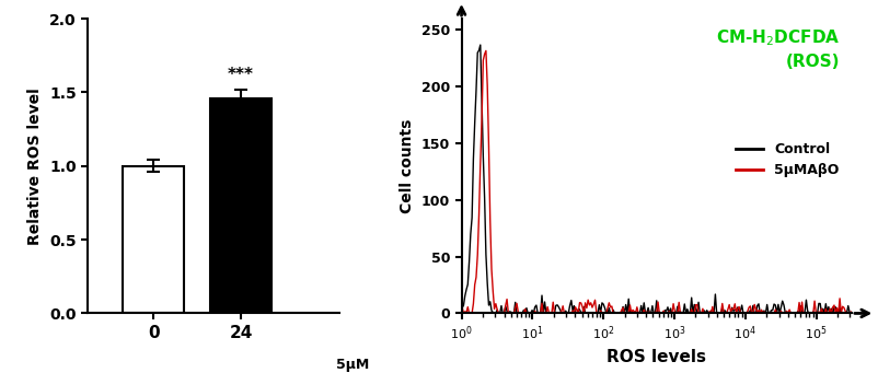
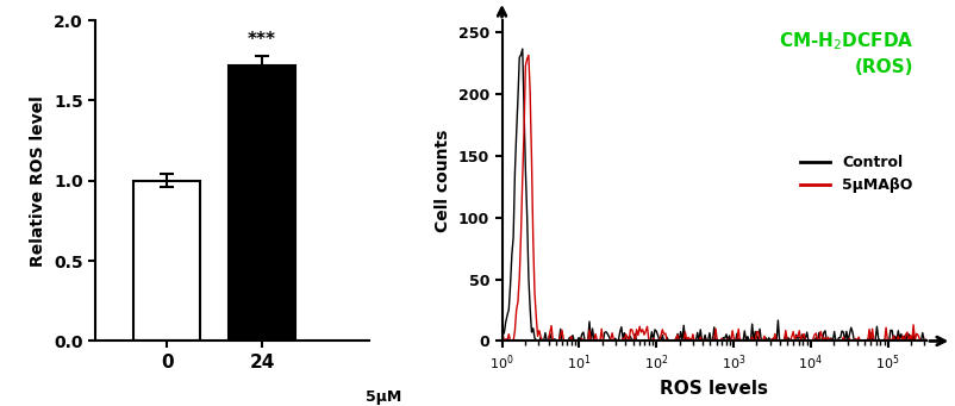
24: 1.46 -> 1.72
